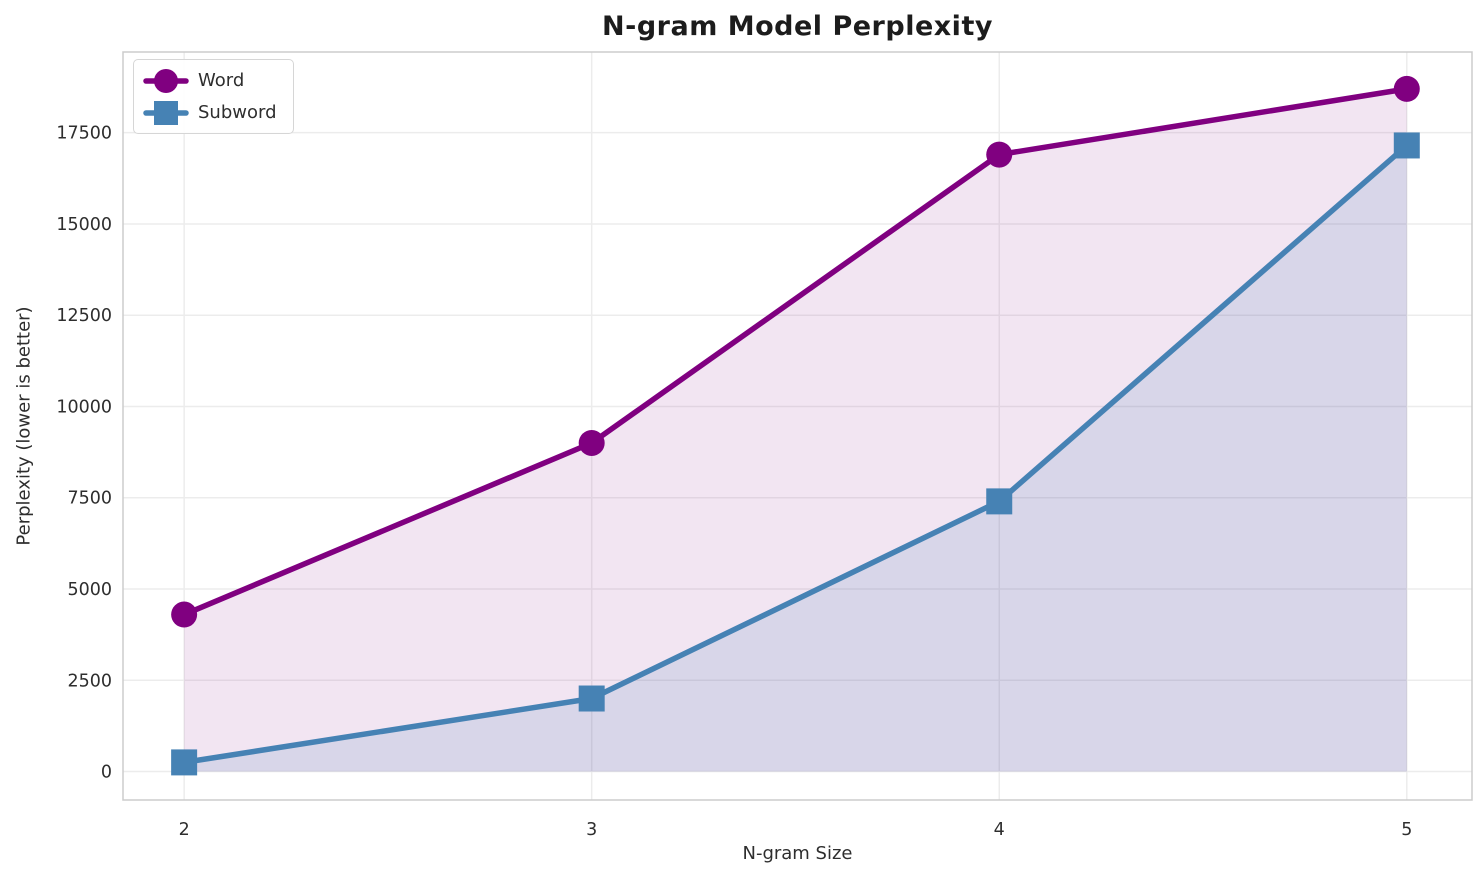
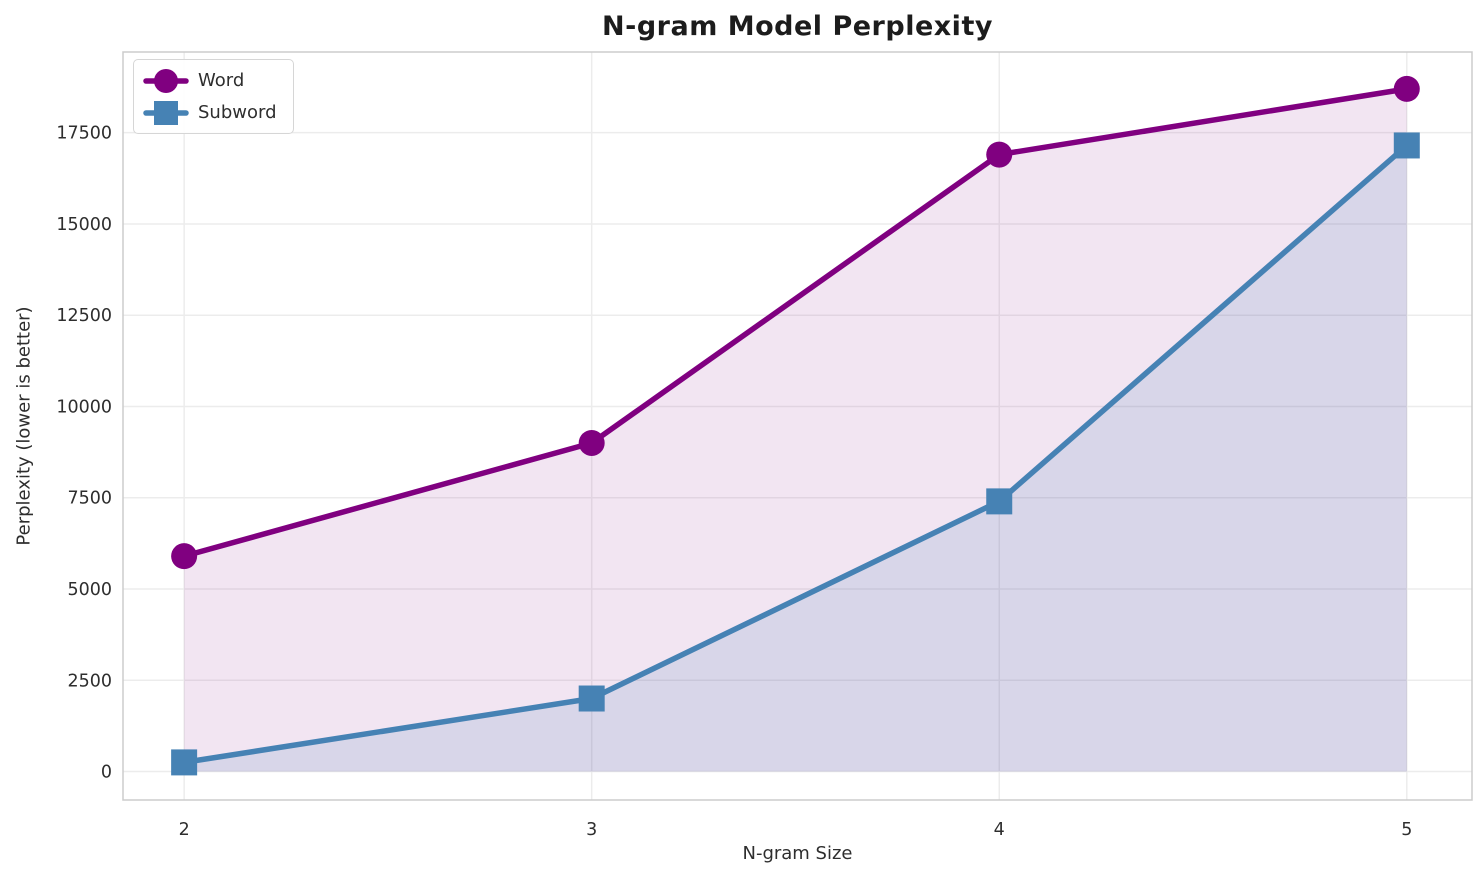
Word/2: 4300 -> 5900
